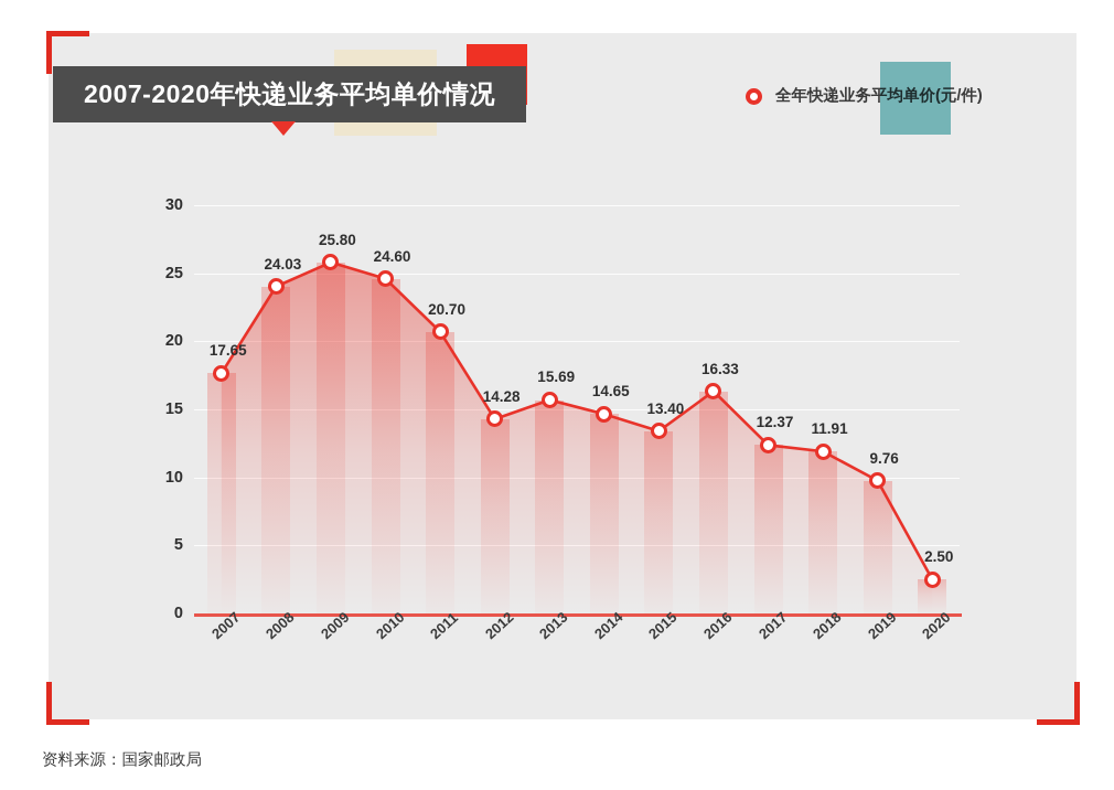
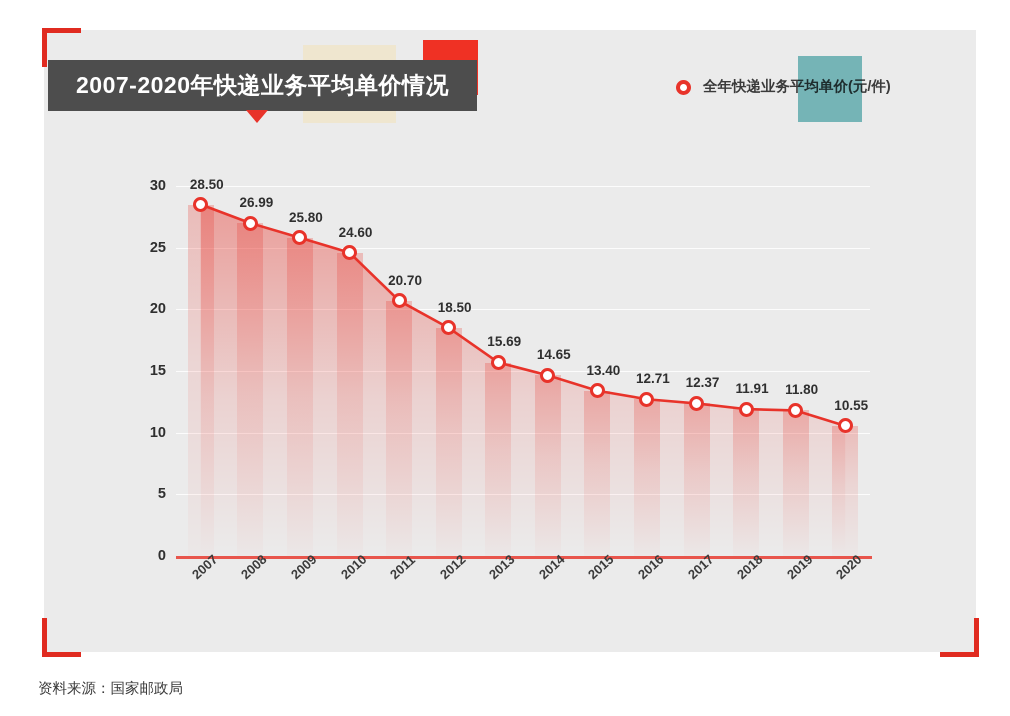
2007: 17.65 -> 28.50
2008: 24.03 -> 26.99
2012: 14.28 -> 18.50
2016: 16.33 -> 12.71
2019: 9.76 -> 11.80
2020: 2.50 -> 10.55
